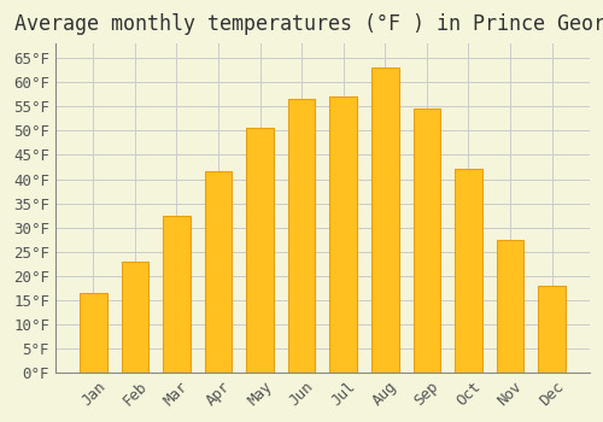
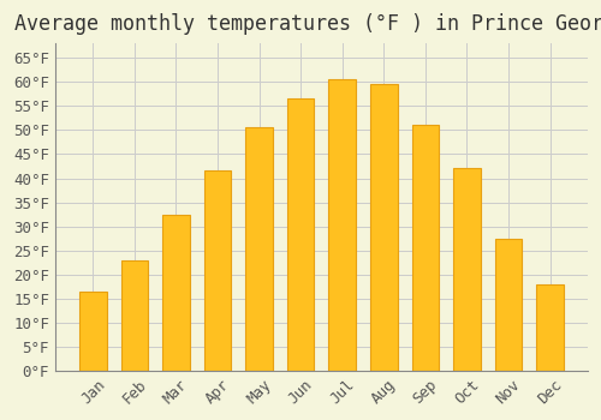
Jul: 57.0°F -> 60.5°F
Aug: 63.0°F -> 59.5°F
Sep: 54.5°F -> 51.0°F
